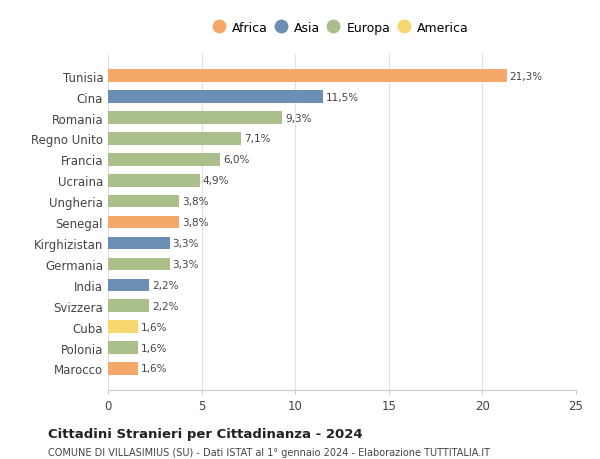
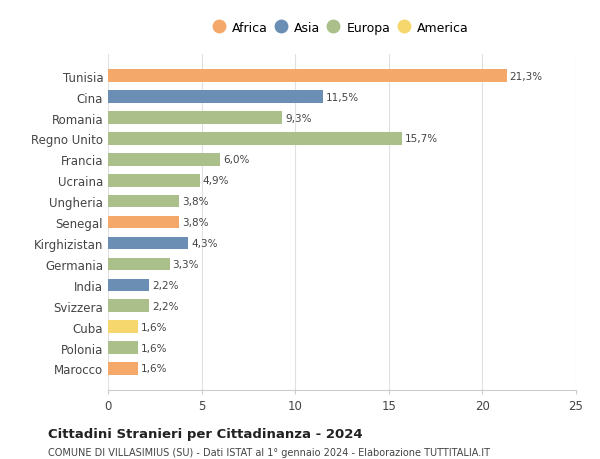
Regno Unito: 7,1% -> 15,7%
Kirghizistan: 3,3% -> 4,3%
